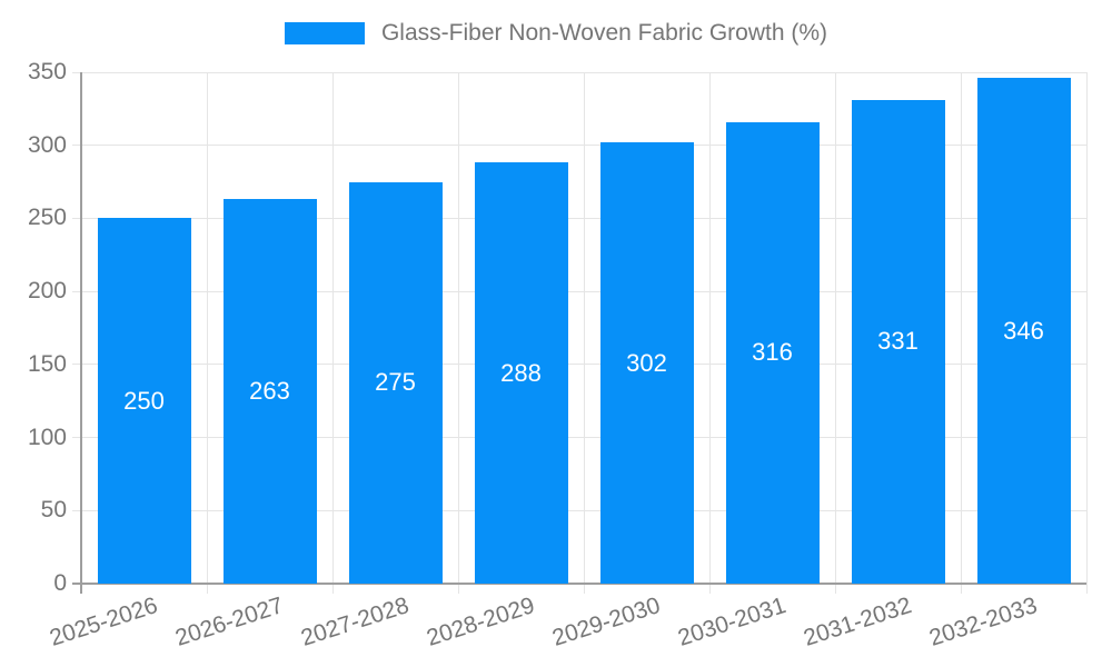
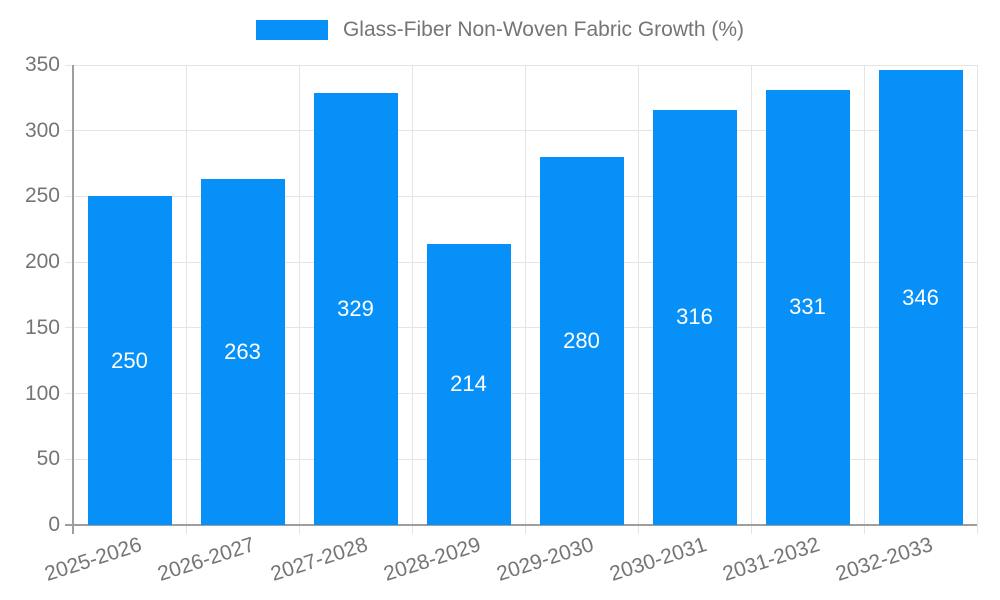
2027-2028: 275 -> 329
2028-2029: 288 -> 214
2029-2030: 302 -> 280
